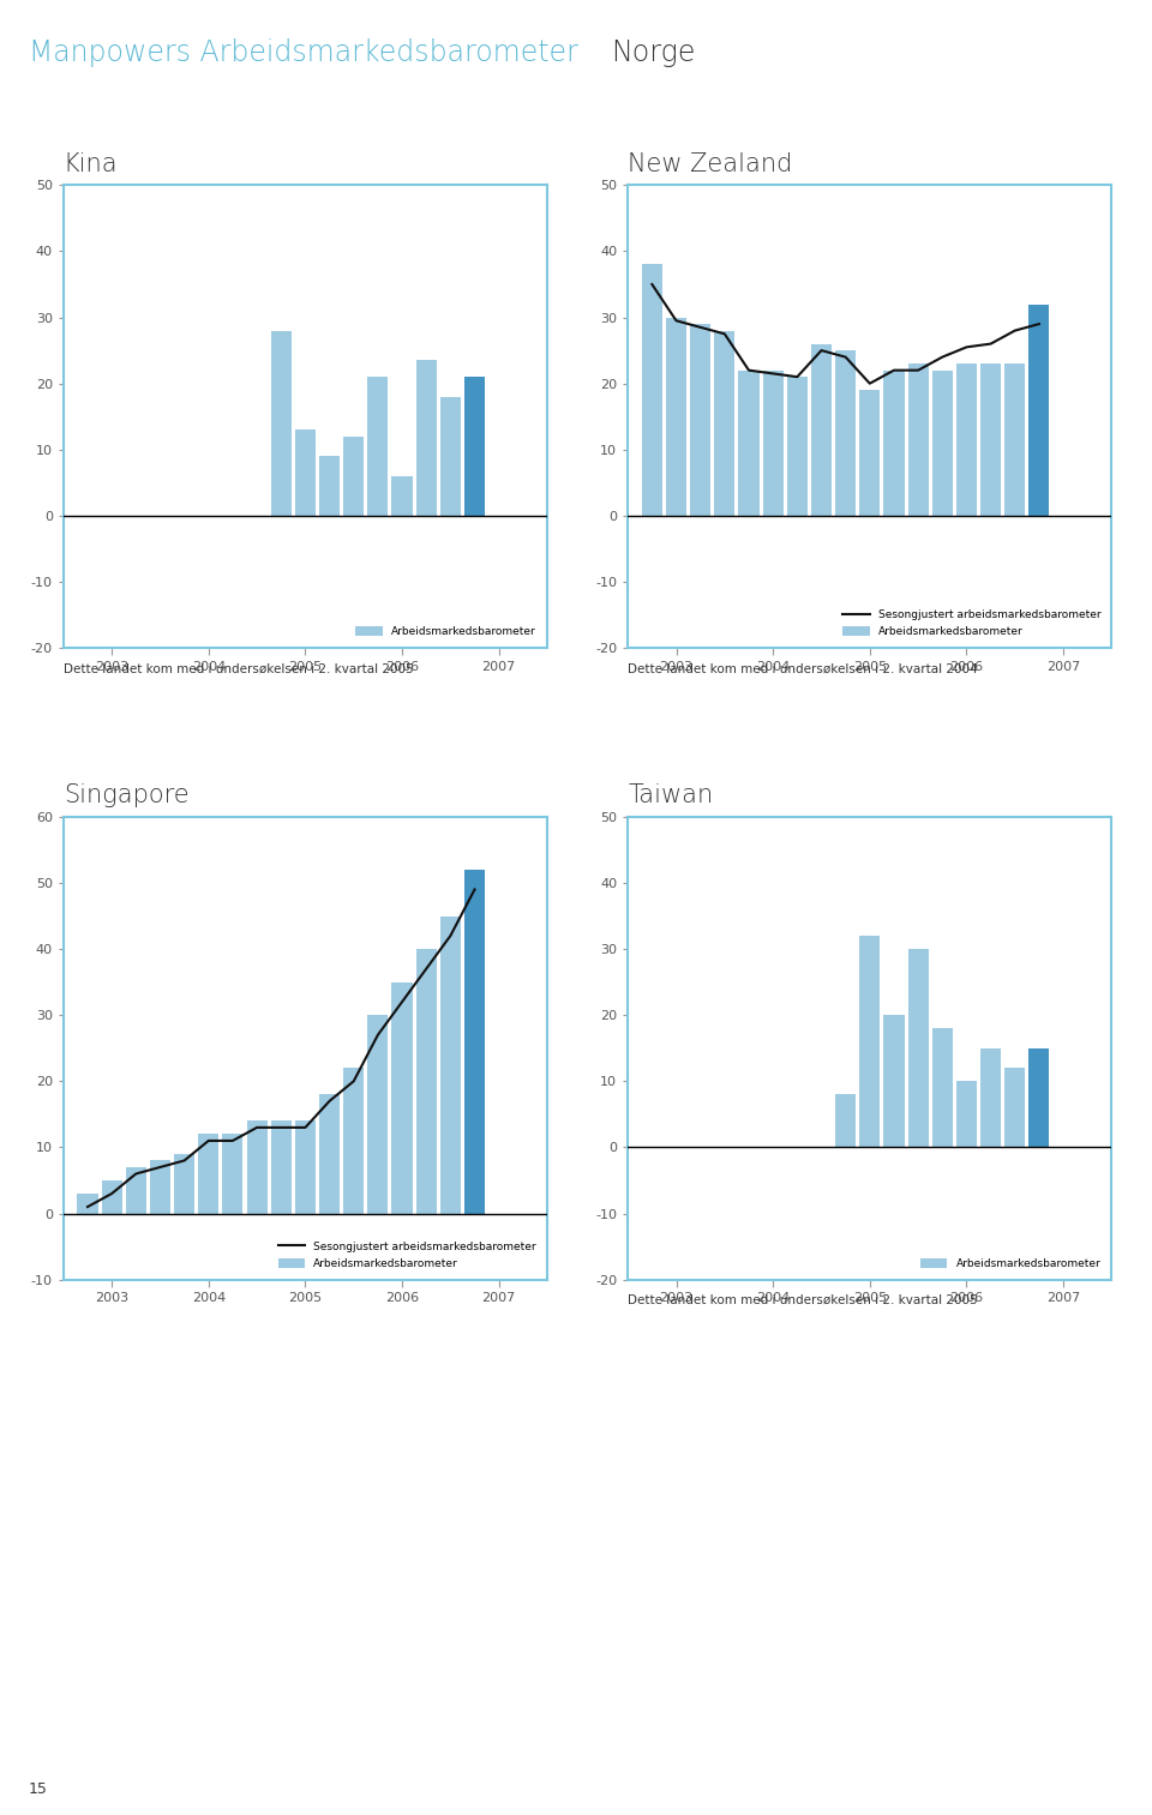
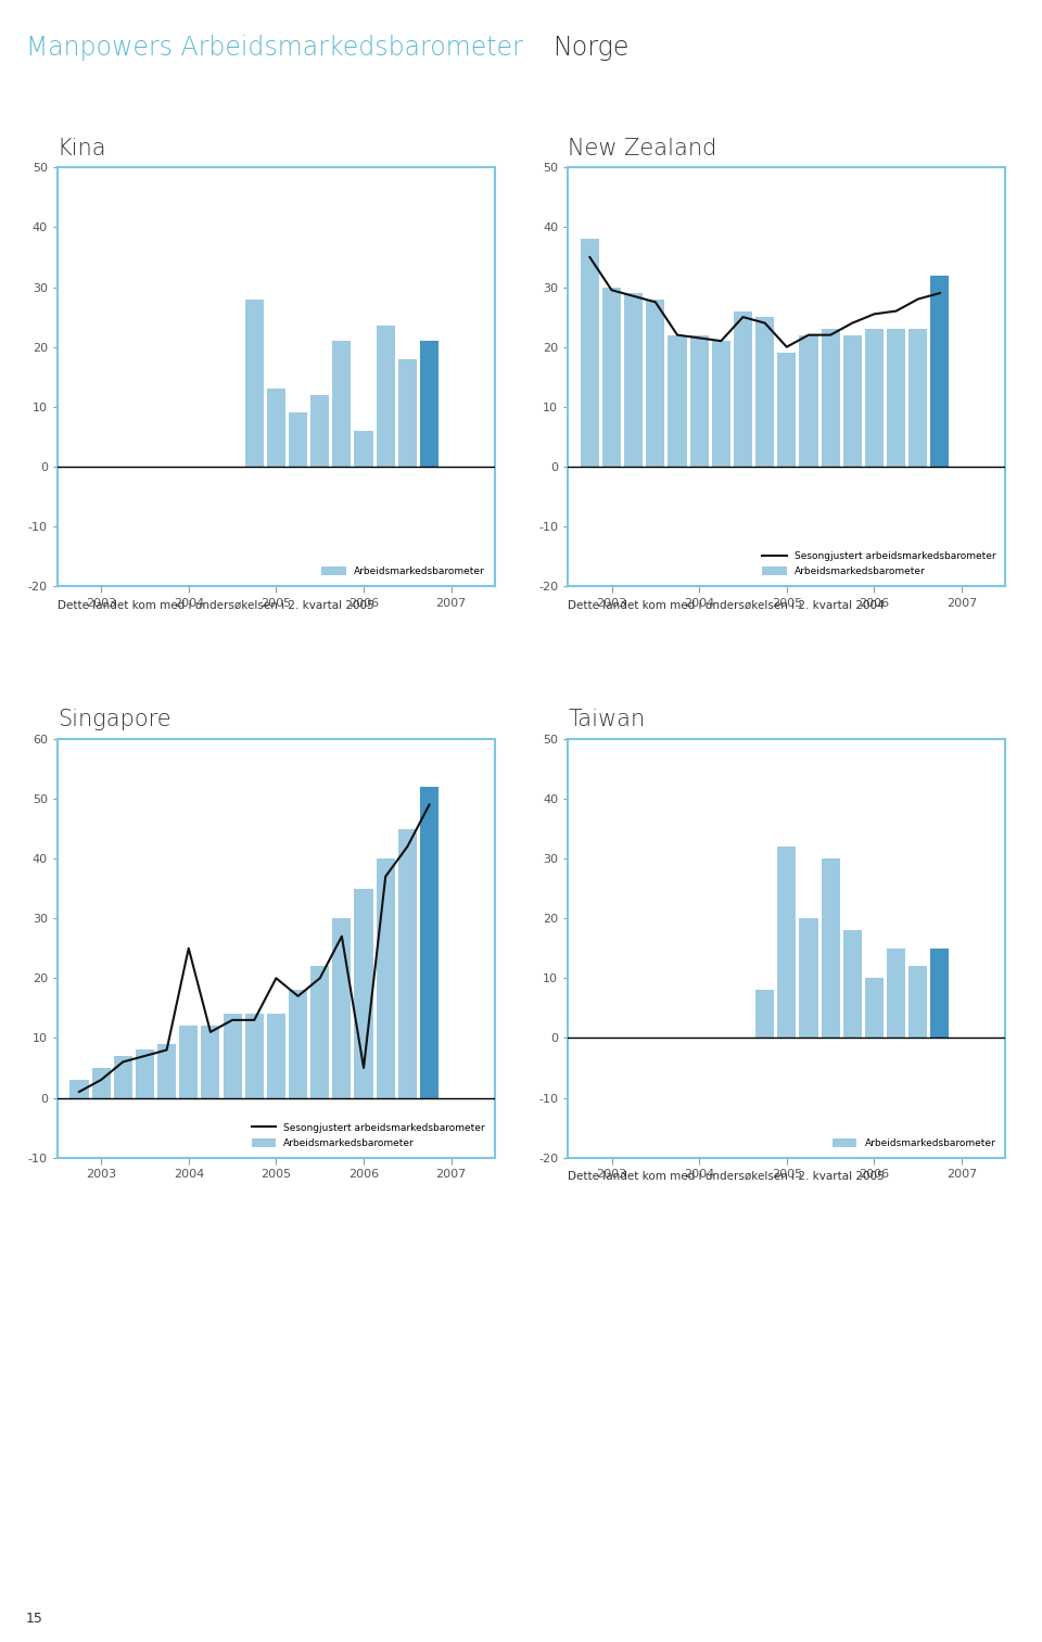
Sesongjustert arbeidsmarkedsbarometer/2004: 11 -> 25
Sesongjustert arbeidsmarkedsbarometer/2005: 13 -> 20
Sesongjustert arbeidsmarkedsbarometer/2006: 32 -> 5
